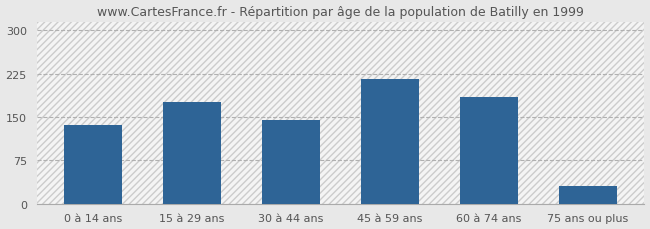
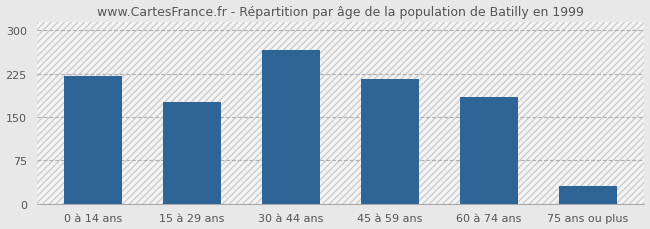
0 à 14 ans: 136 -> 220
30 à 44 ans: 144 -> 265
